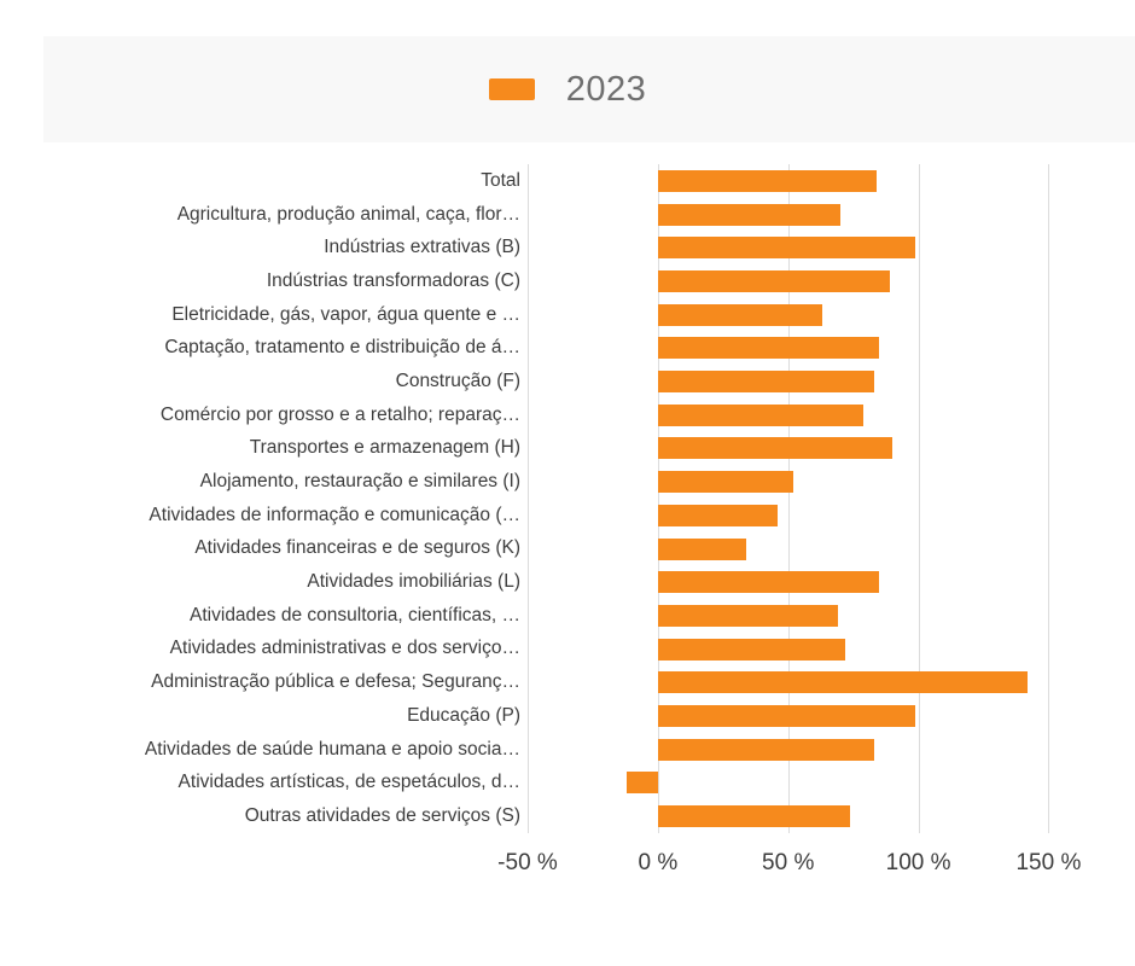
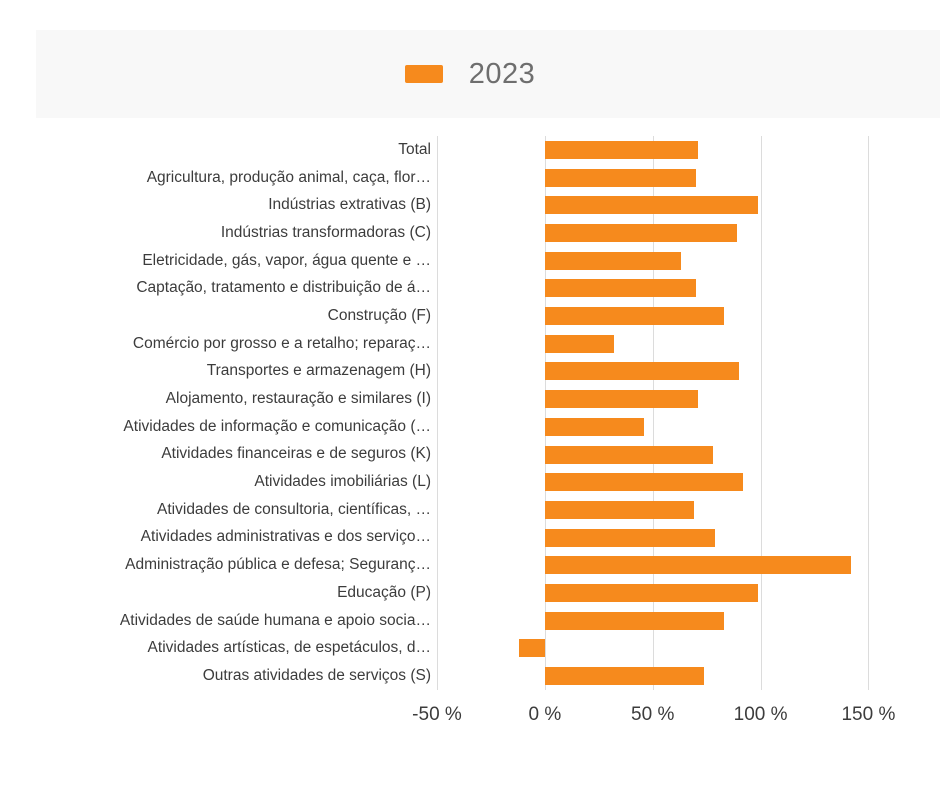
Total: 84% -> 71%
Captação, tratamento e distribuição de á…: 85% -> 70%
Comércio por grosso e a retalho; reparaç…: 79% -> 32%
Alojamento, restauração e similares (I): 52% -> 71%
Atividades financeiras e de seguros (K): 34% -> 78%
Atividades imobiliárias (L): 85% -> 92%
Atividades administrativas e dos serviço…: 72% -> 79%
